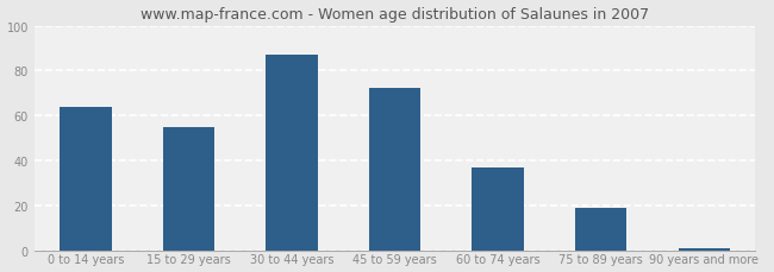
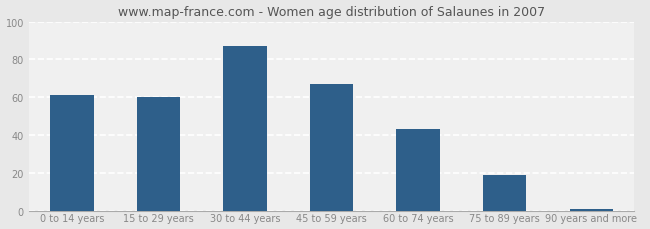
0 to 14 years: 64 -> 61
15 to 29 years: 55 -> 60
45 to 59 years: 72 -> 67
60 to 74 years: 37 -> 43
